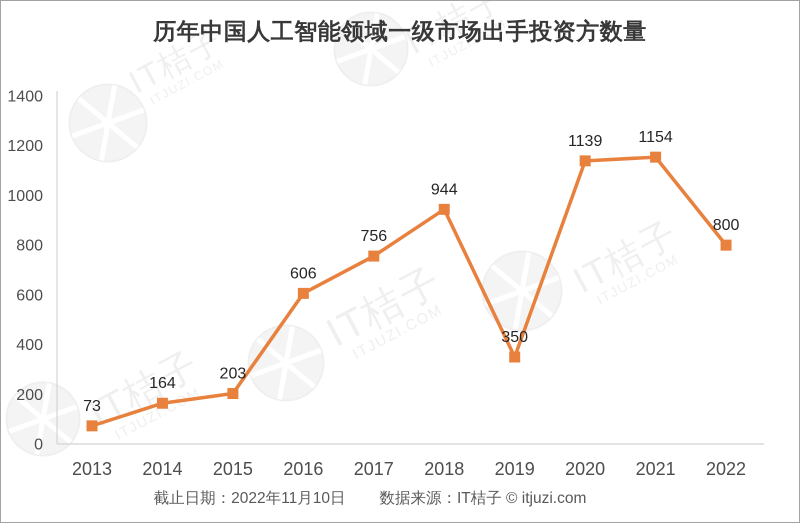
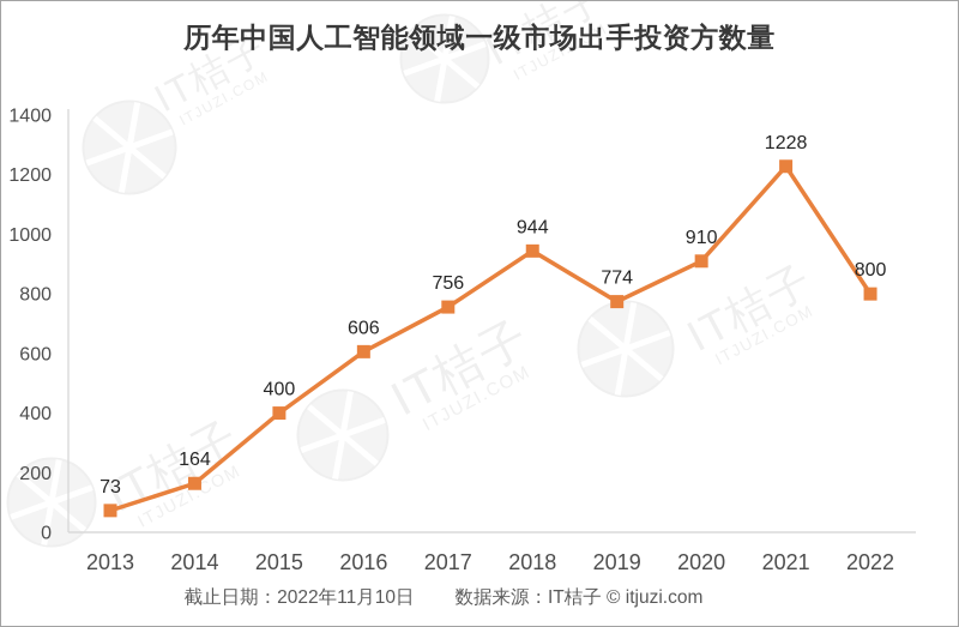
2015: 203 -> 400
2019: 350 -> 774
2020: 1139 -> 910
2021: 1154 -> 1228
